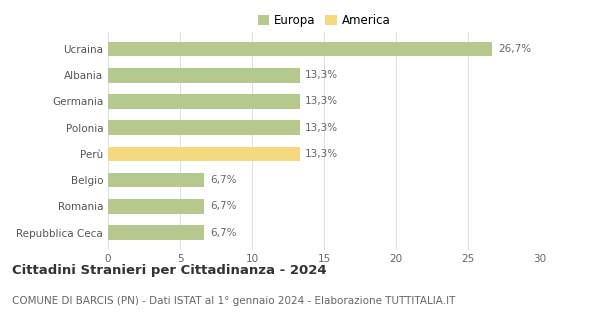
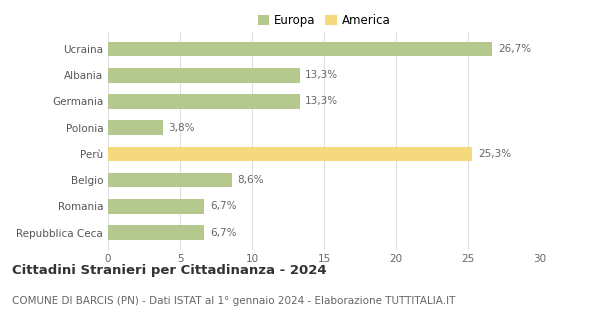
Polonia: 13,3% -> 3,8%
Perù: 13,3% -> 25,3%
Belgio: 6,7% -> 8,6%
